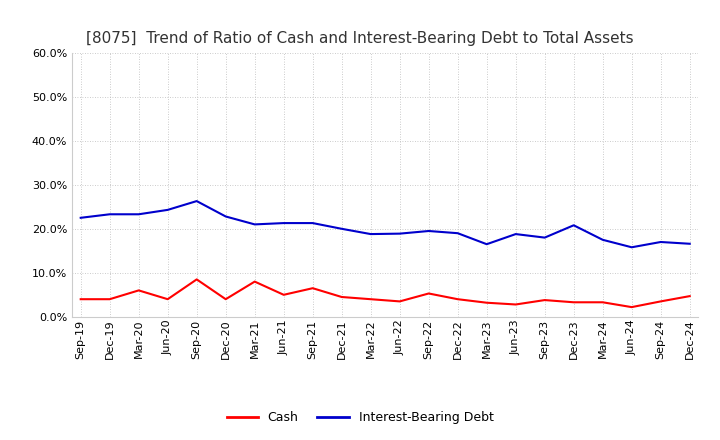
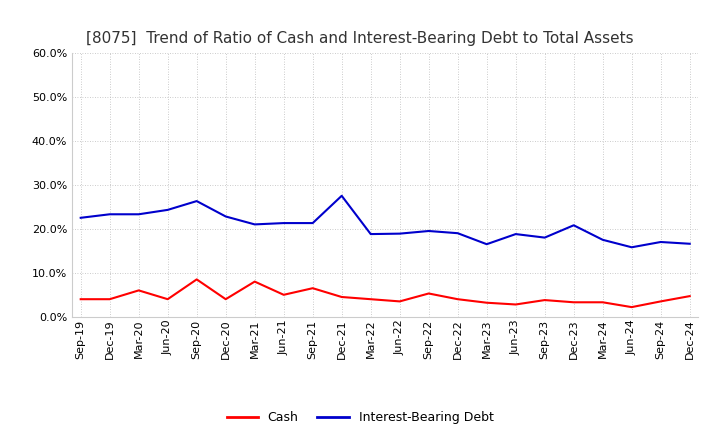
Interest-Bearing Debt/Dec-21: 20.0% -> 27.5%
